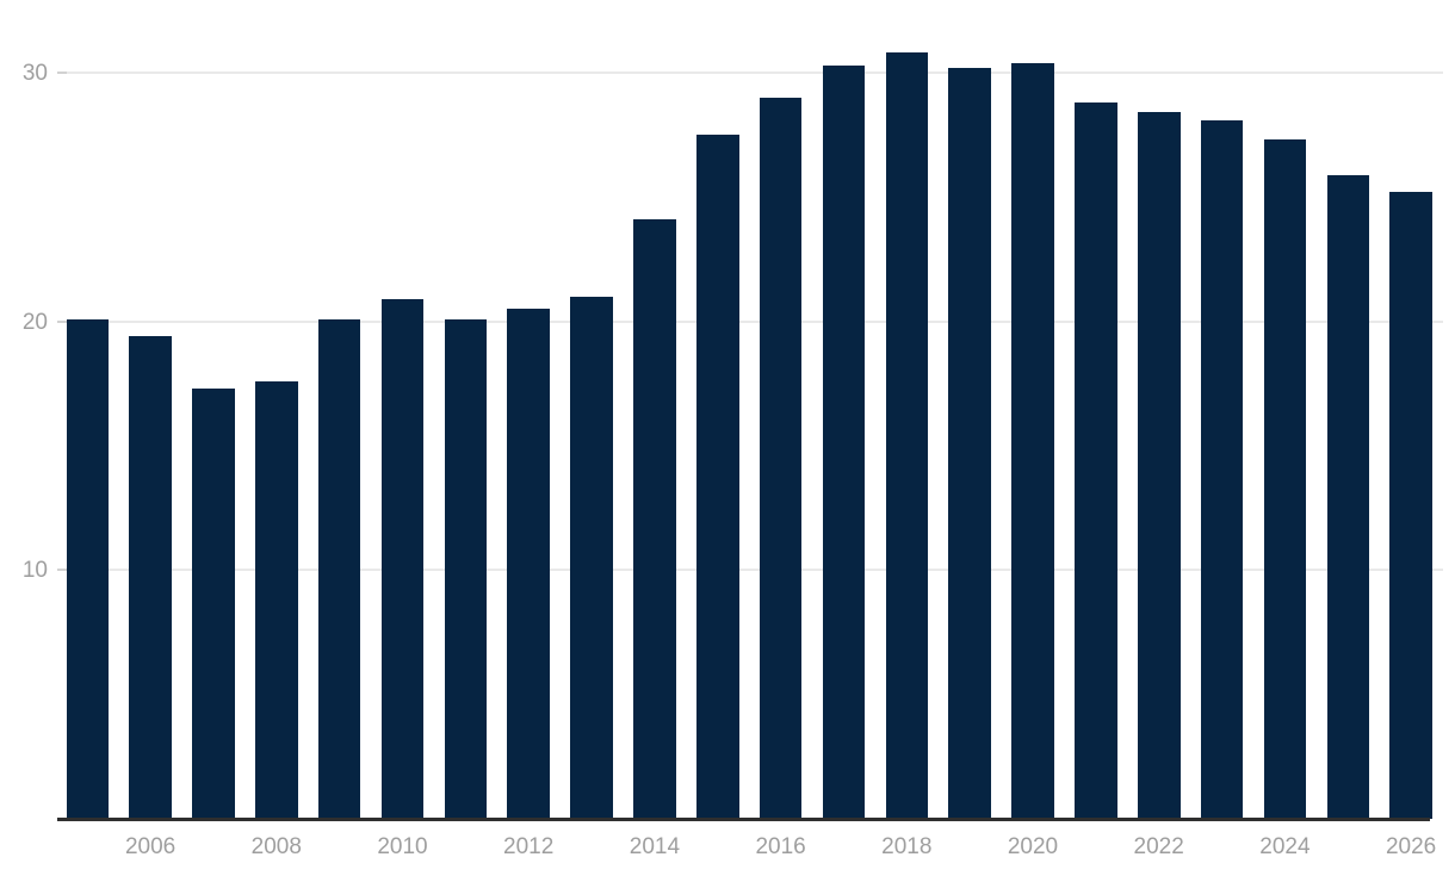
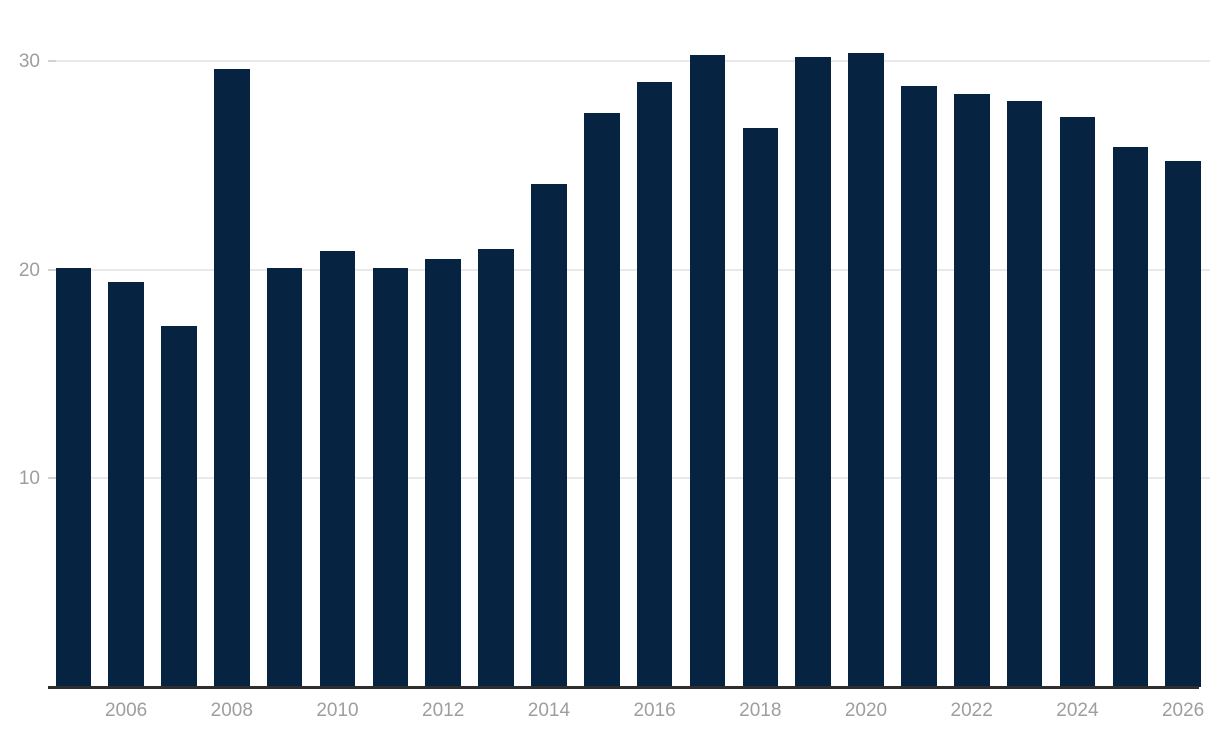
2008: 17.6 -> 29.6
2018: 30.8 -> 26.8
